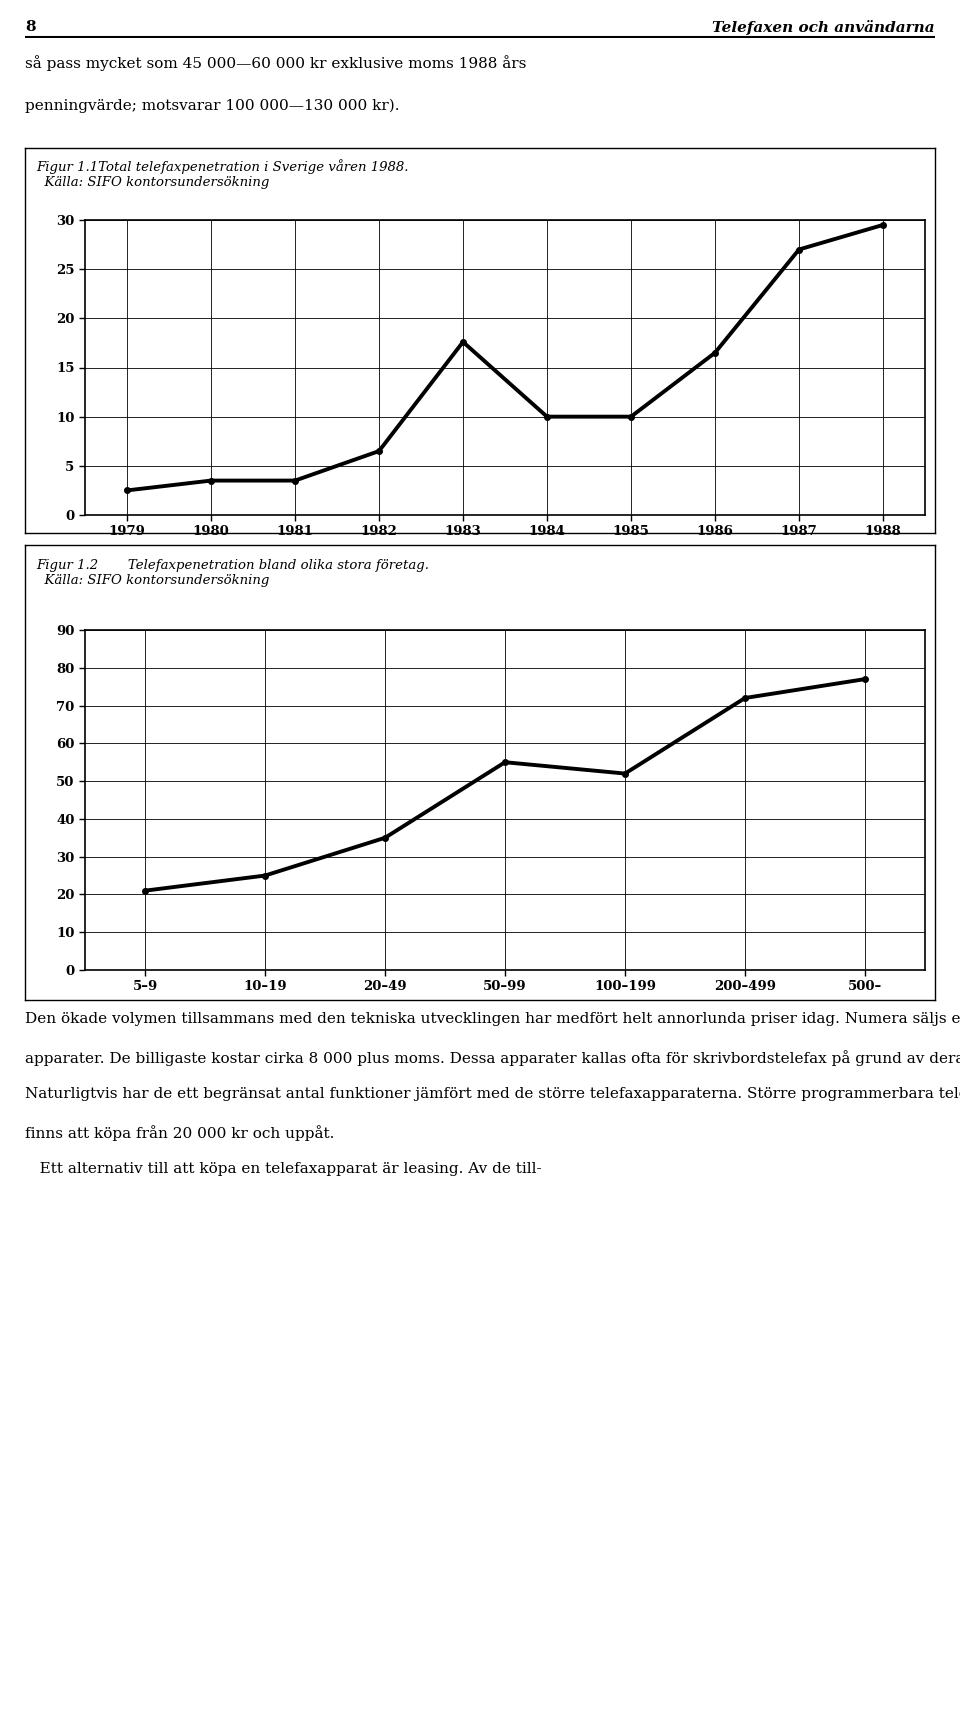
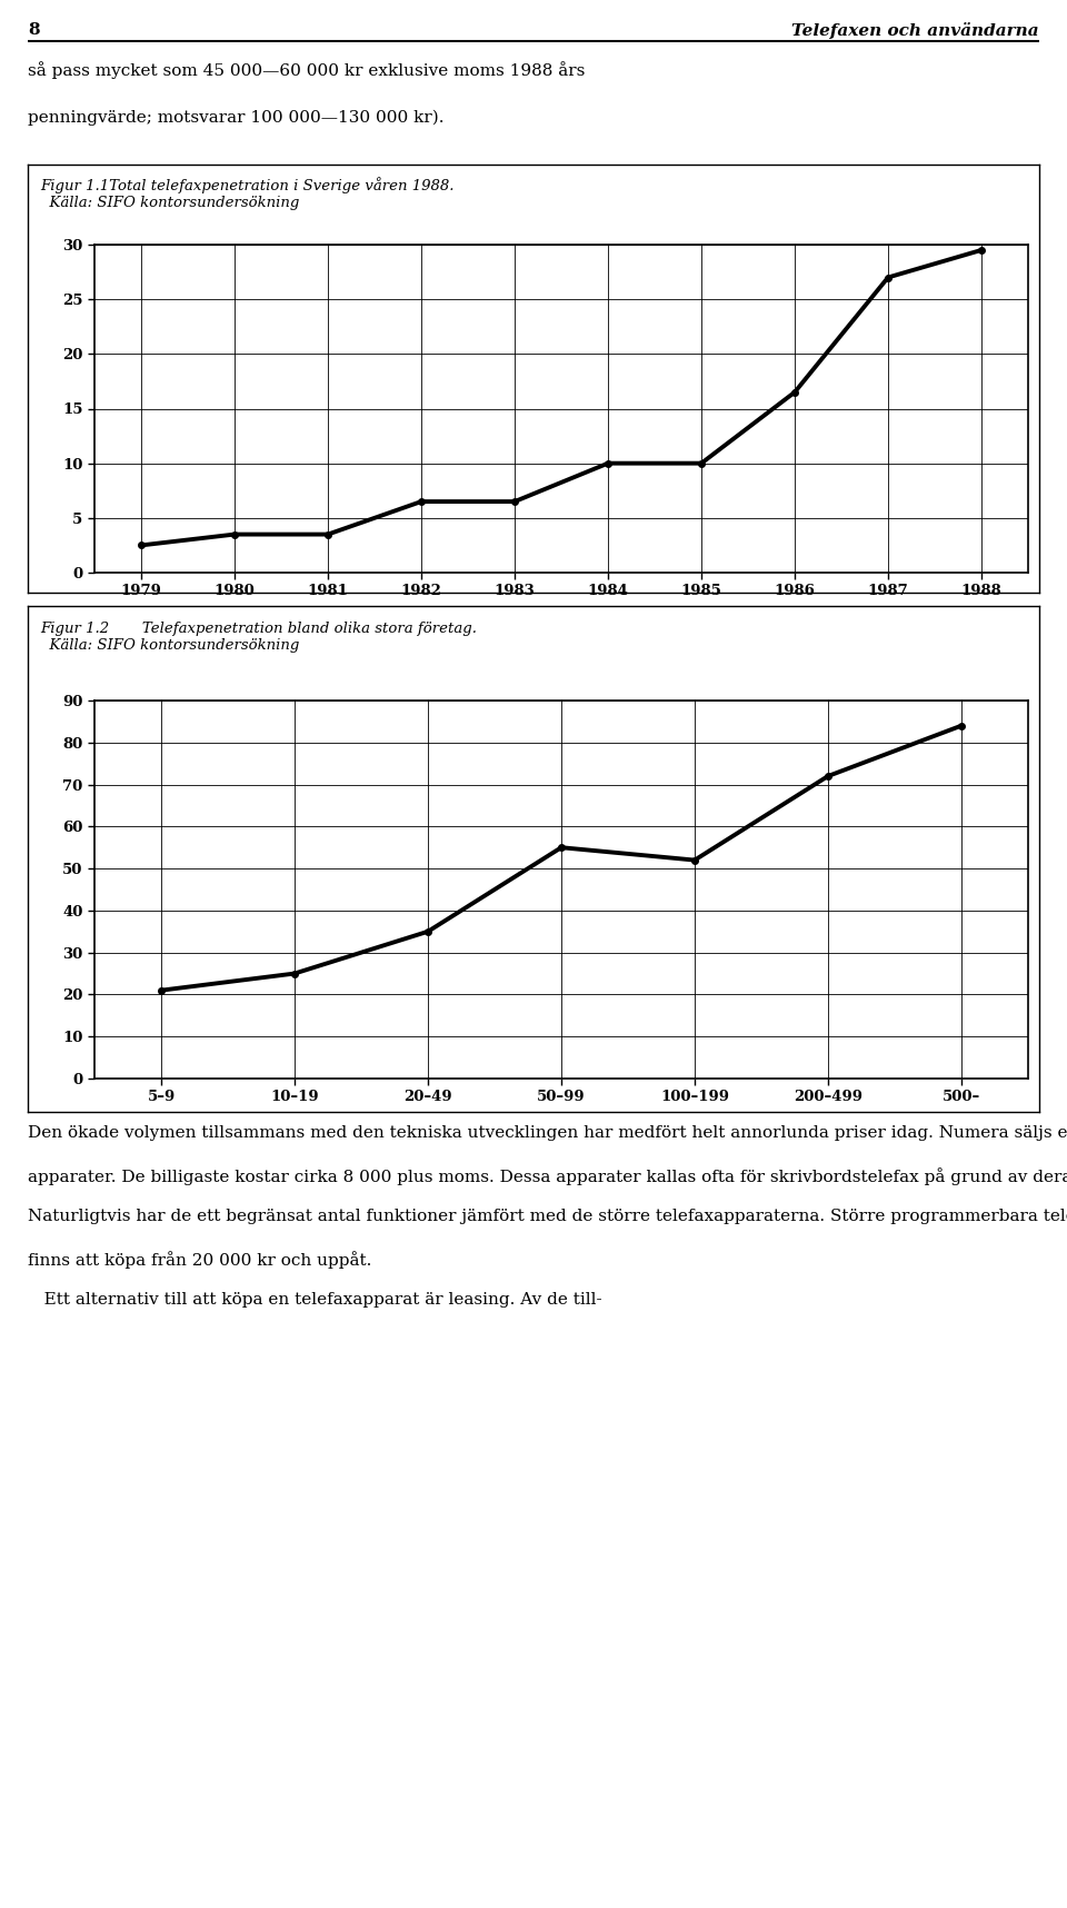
1983: 17.6 -> 6.5
500–: 77 -> 84
